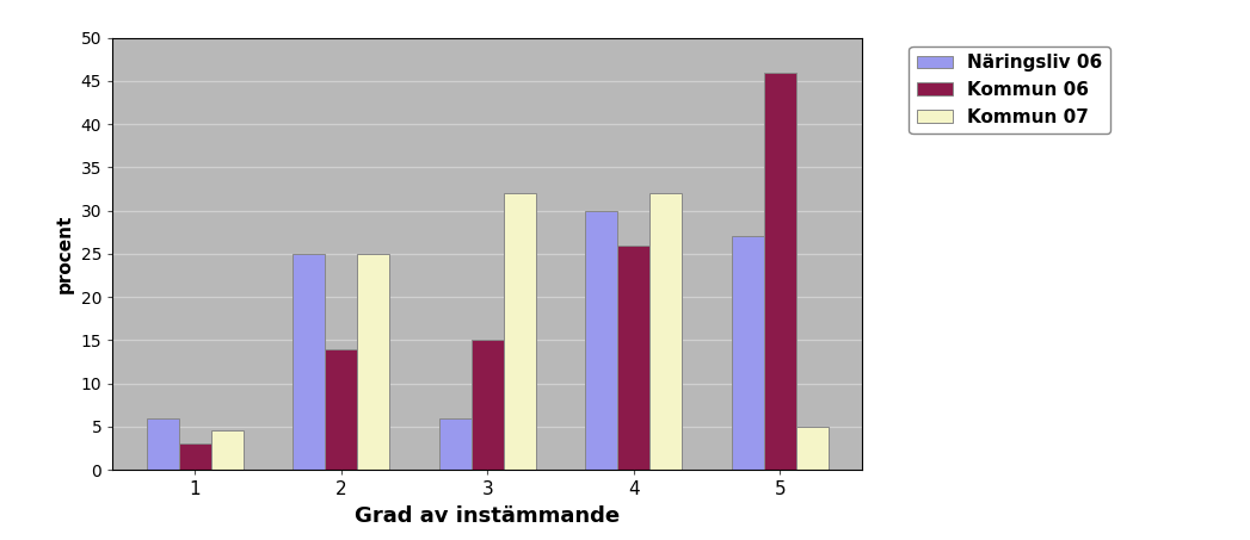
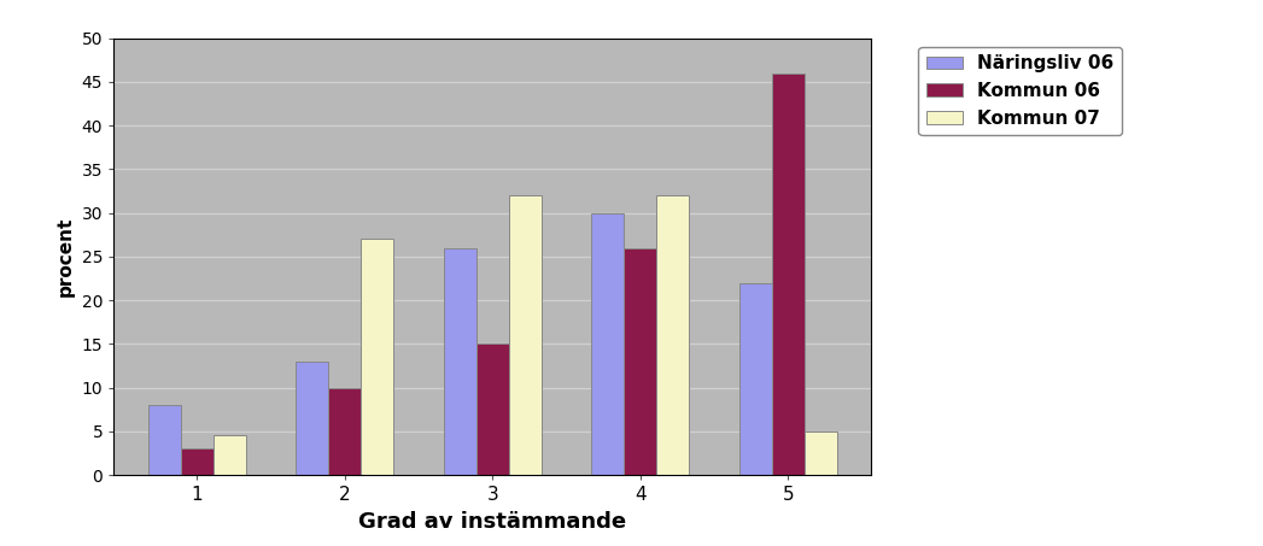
Näringsliv 06/1: 6 -> 8
Näringsliv 06/2: 25 -> 13
Kommun 06/2: 14 -> 10
Kommun 07/2: 25.0 -> 27.0
Näringsliv 06/3: 6 -> 26
Näringsliv 06/5: 27 -> 22
